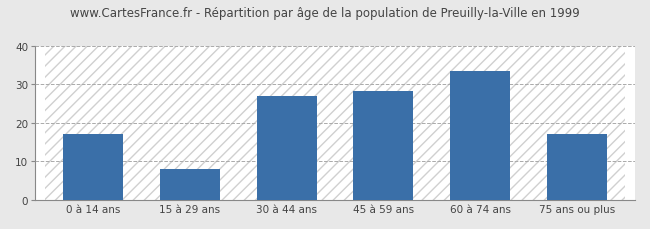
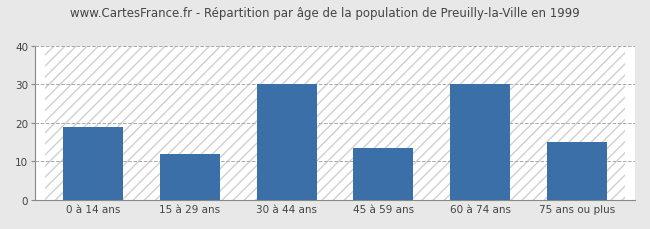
0 à 14 ans: 17.2 -> 19.0
15 à 29 ans: 8.1 -> 12.0
30 à 44 ans: 27.0 -> 30.0
45 à 59 ans: 28.3 -> 13.5
60 à 74 ans: 33.3 -> 30.0
75 ans ou plus: 17.1 -> 15.0
